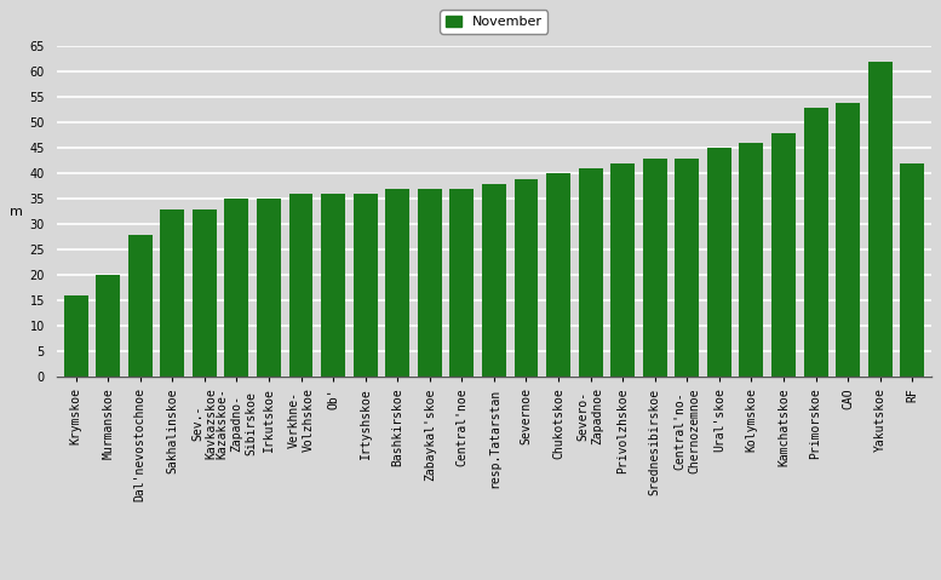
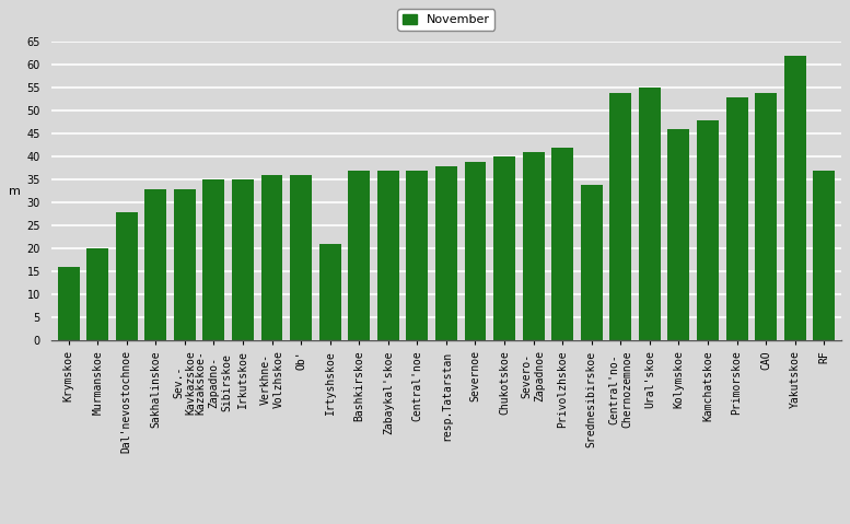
Irtyshskoe: 36 -> 21
Srednesibirskoe: 43 -> 34
Central'no- Chernozemnoe: 43 -> 54
Ural'skoe: 45 -> 55
RF: 42 -> 37
